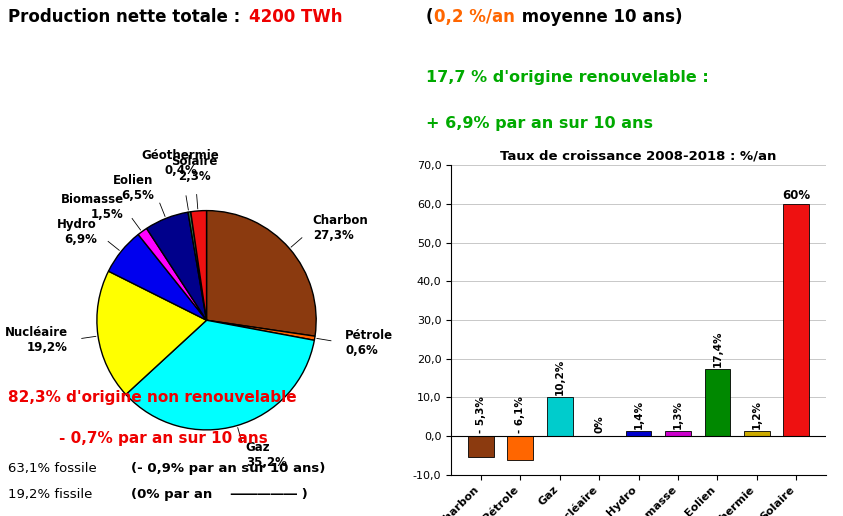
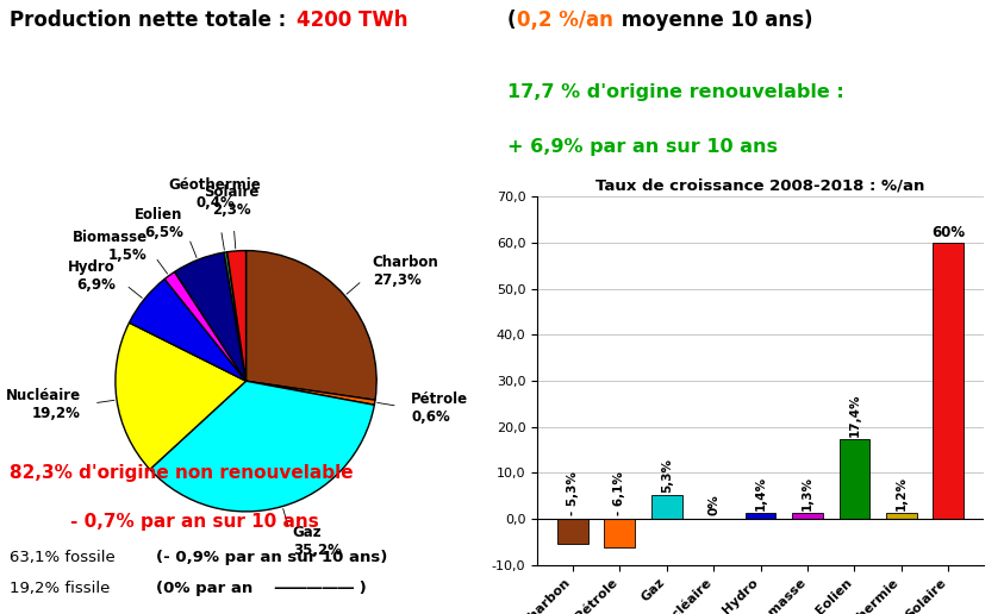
Gaz: 10,2% -> 5,3%
